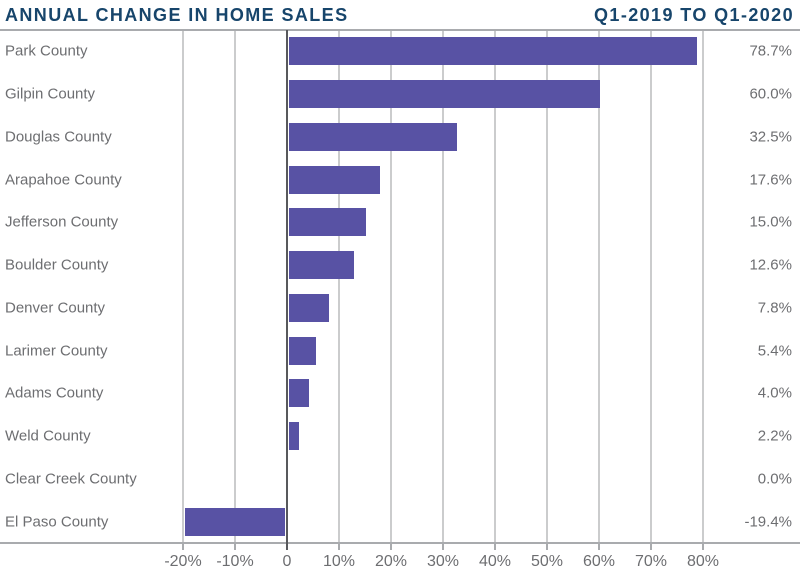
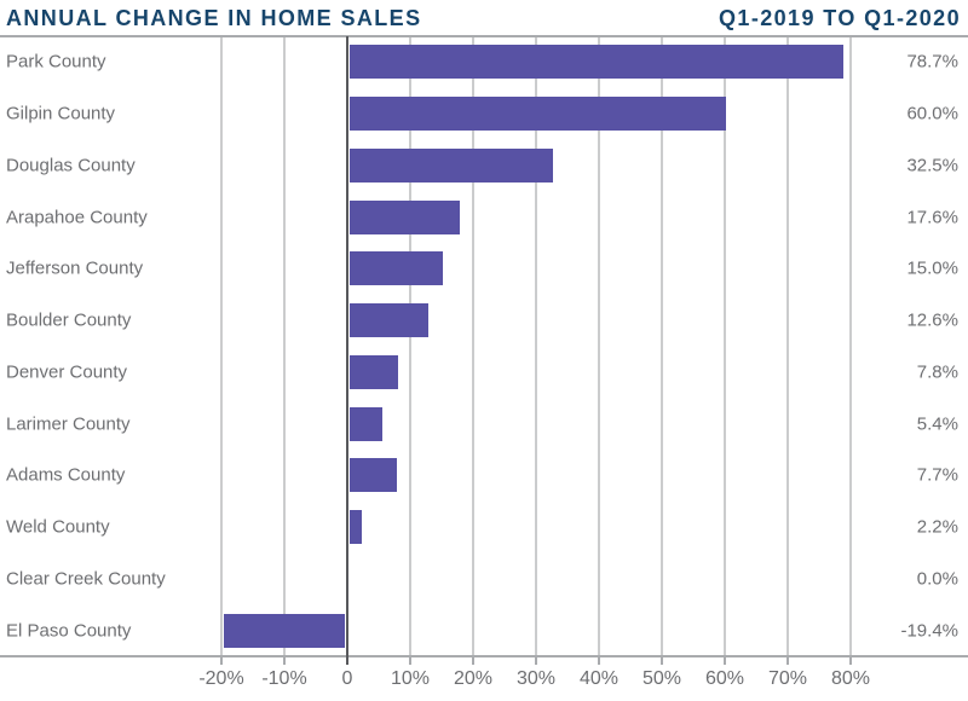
Adams County: 4.0% -> 7.7%
